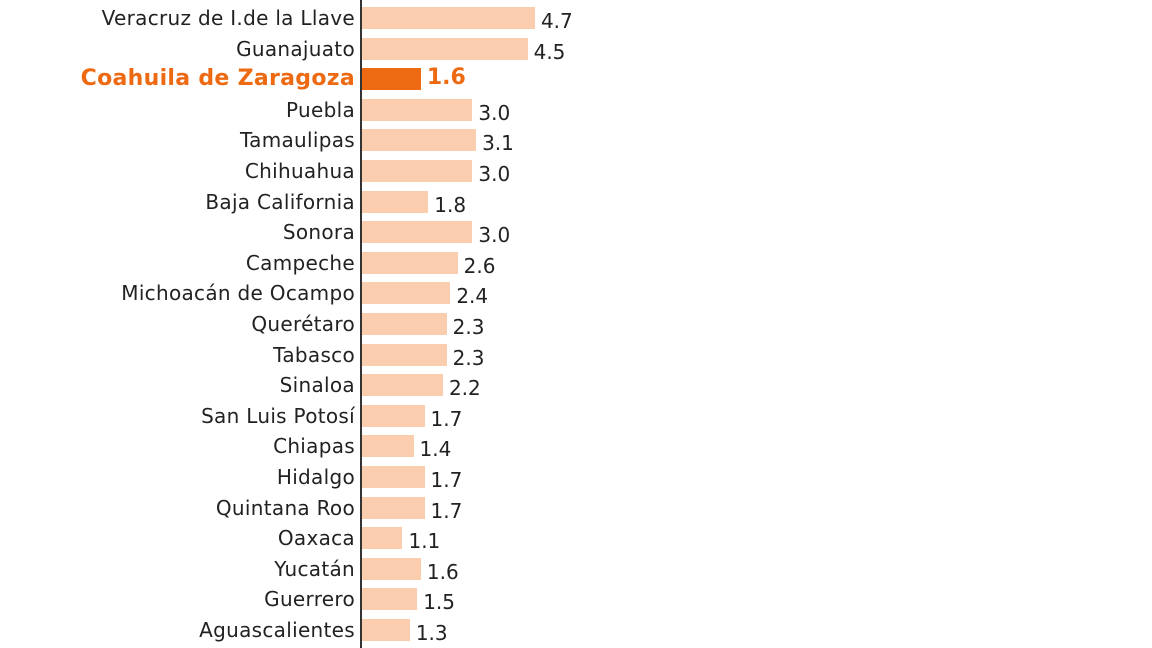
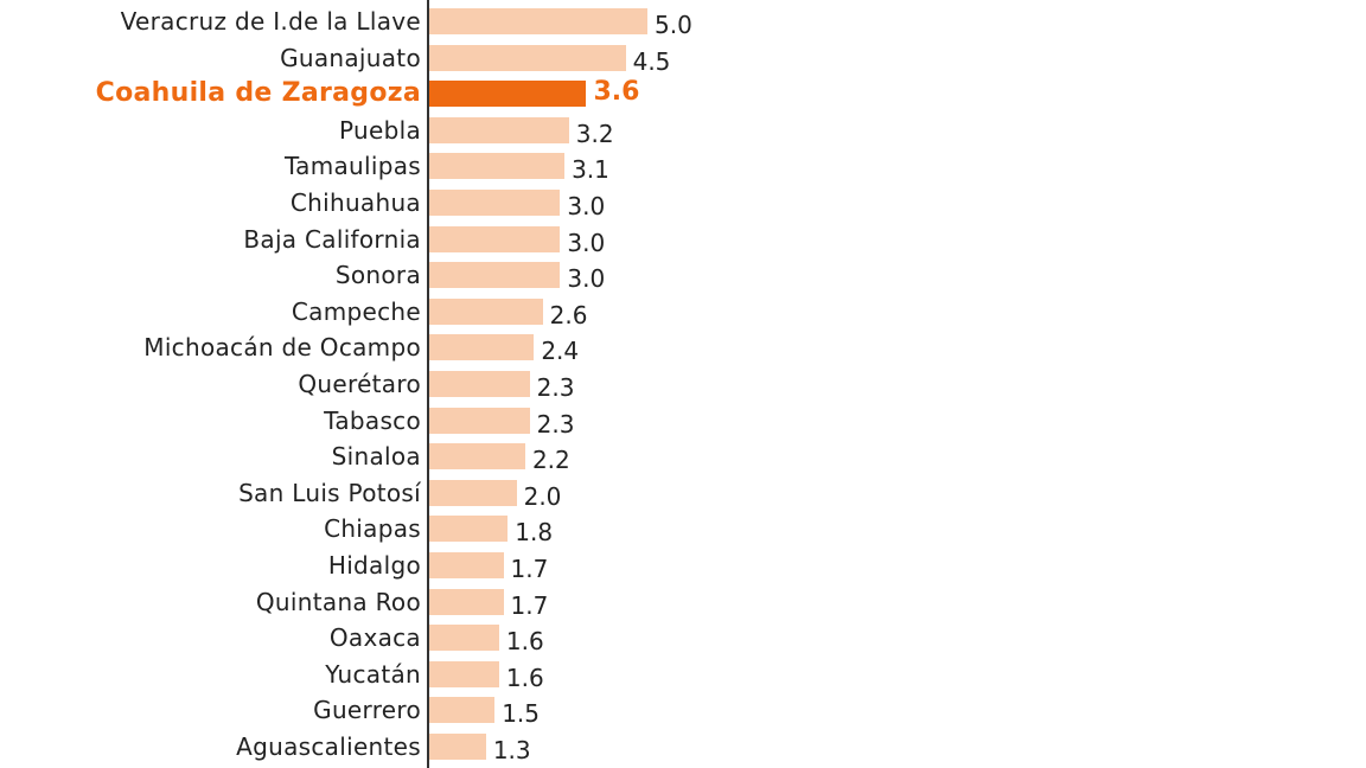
Veracruz de I.de la Llave: 4.7 -> 5.0
Coahuila de Zaragoza: 1.6 -> 3.6
Puebla: 3.0 -> 3.2
Baja California: 1.8 -> 3.0
San Luis Potosí: 1.7 -> 2.0
Chiapas: 1.4 -> 1.8
Oaxaca: 1.1 -> 1.6
